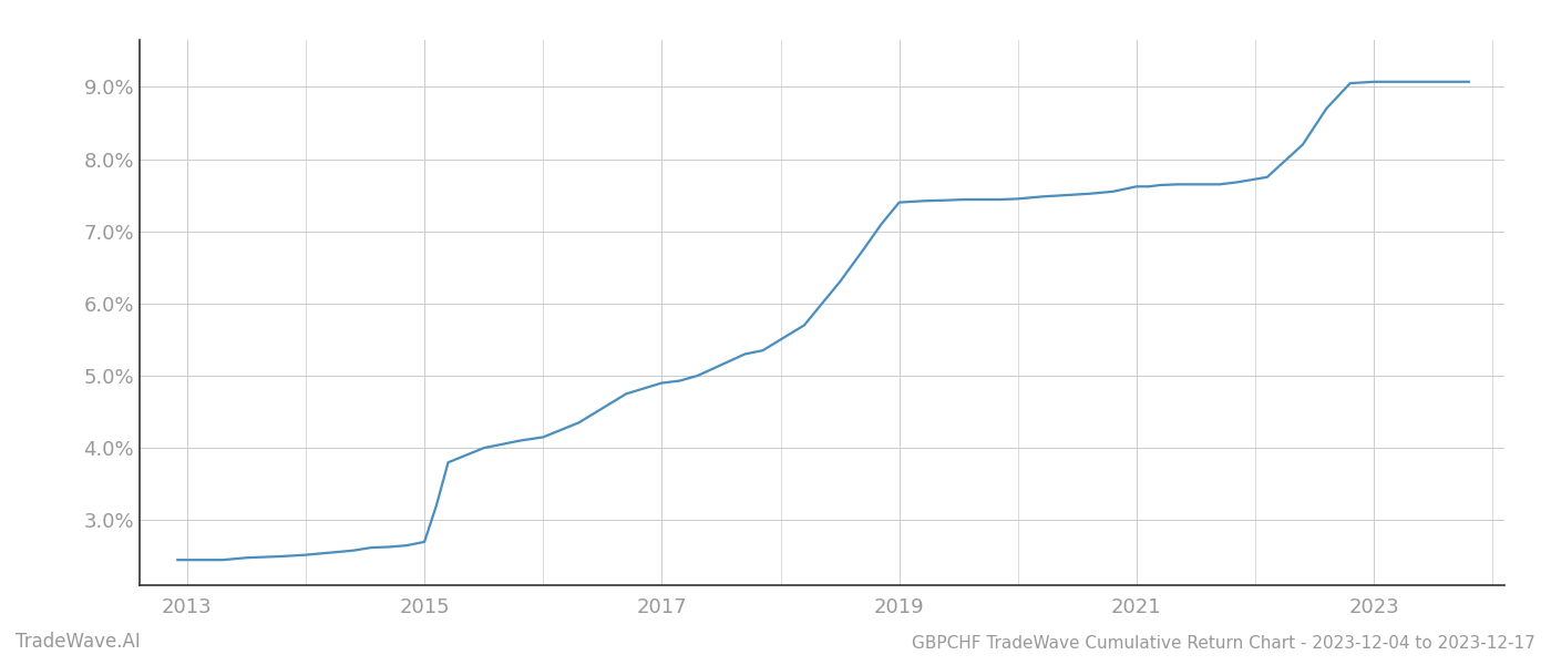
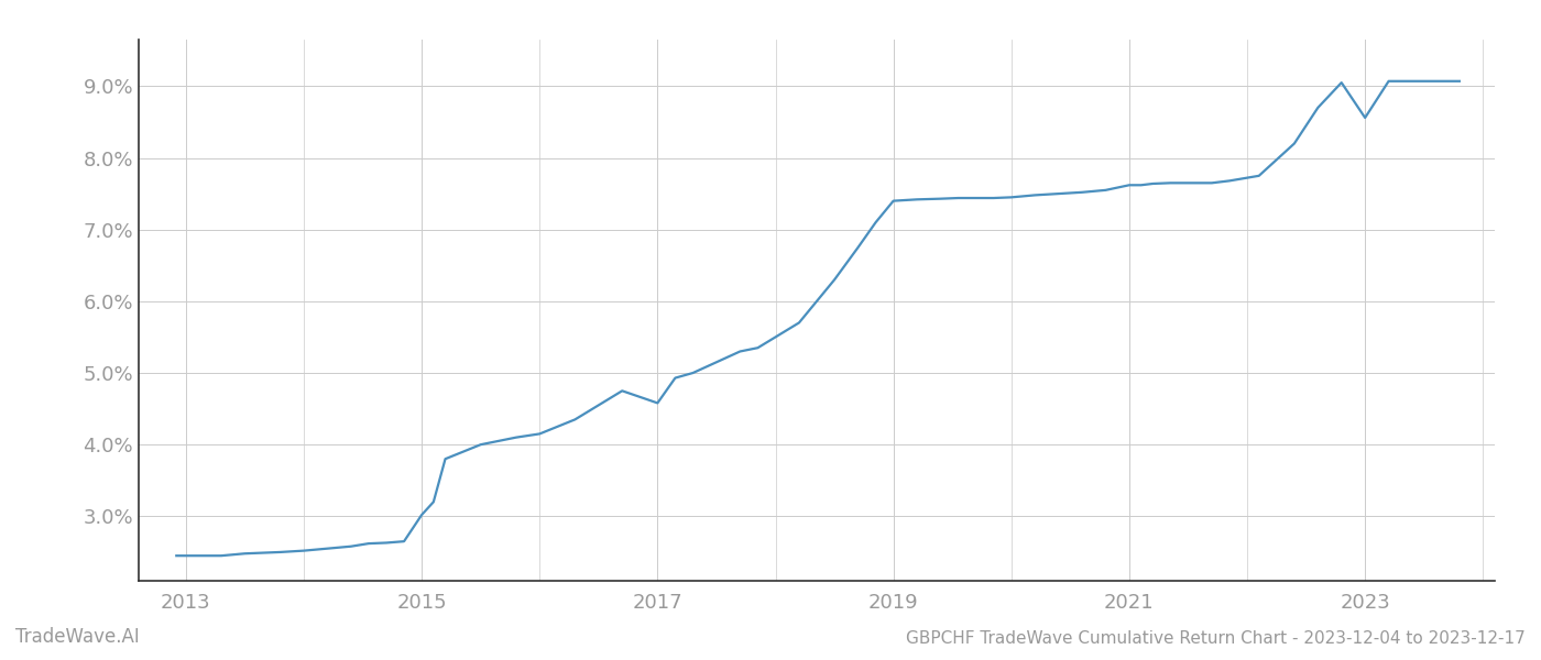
2015: 2.70% -> 3.02%
2017: 4.90% -> 4.58%
2023: 9.07% -> 8.56%
